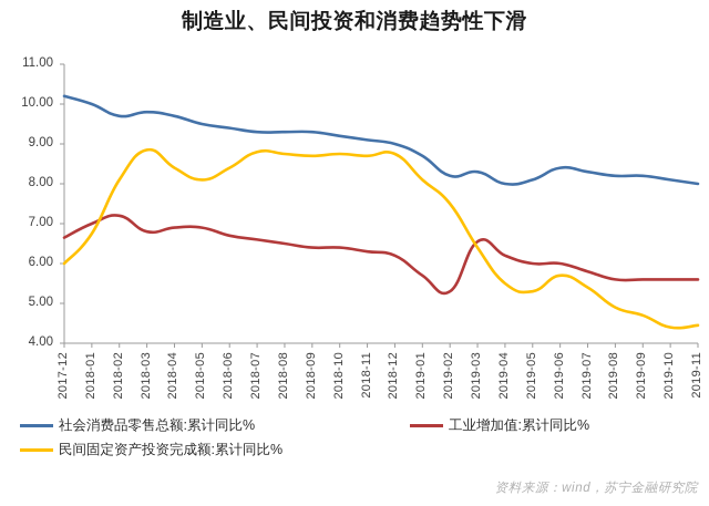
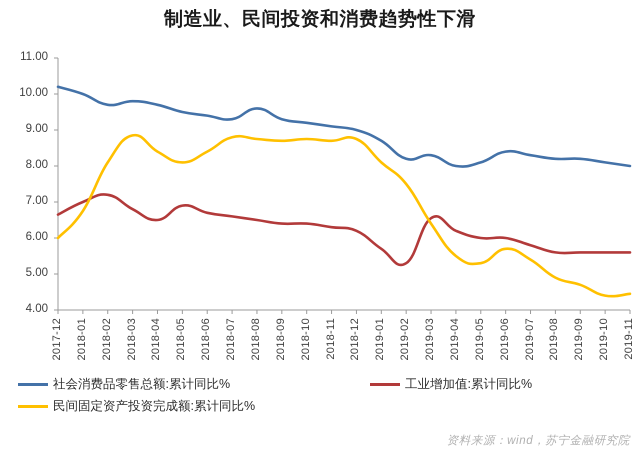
工业增加值:累计同比%/2018-04: 6.9 -> 6.5
社会消费品零售总额:累计同比%/2018-08: 9.3 -> 9.6
